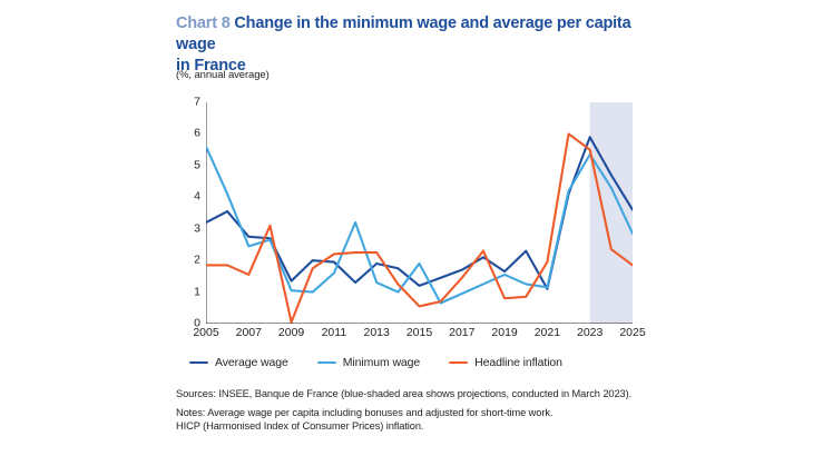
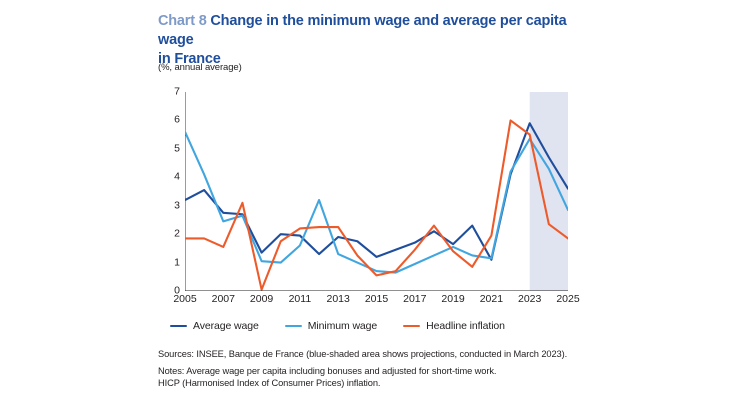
Minimum wage/2015: 1.9 -> 0.7
Headline inflation/2019: 0.8 -> 1.4
